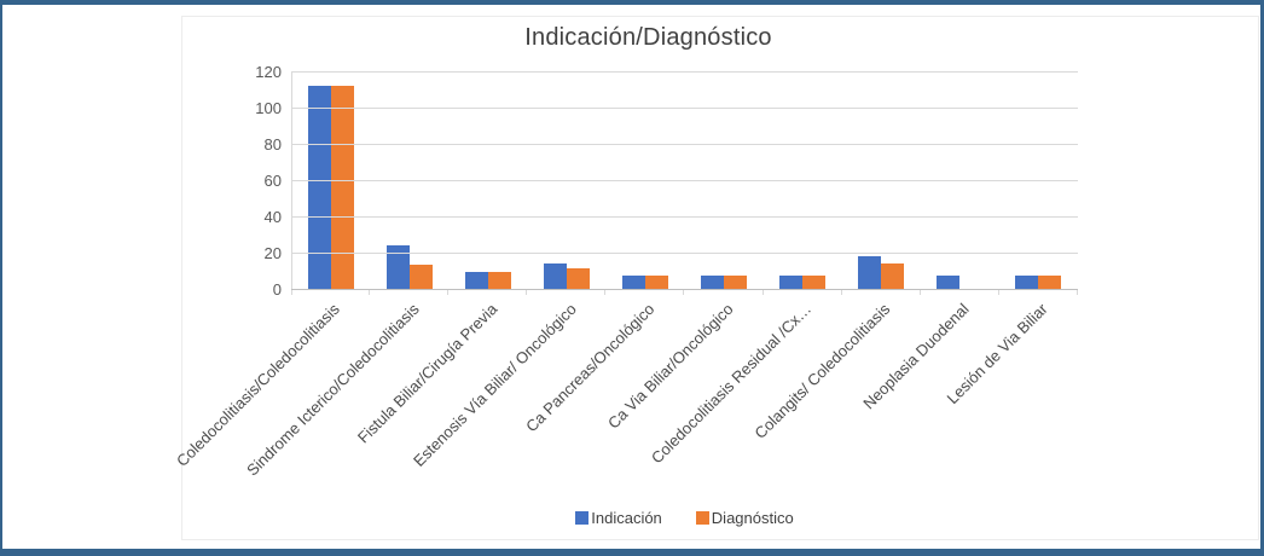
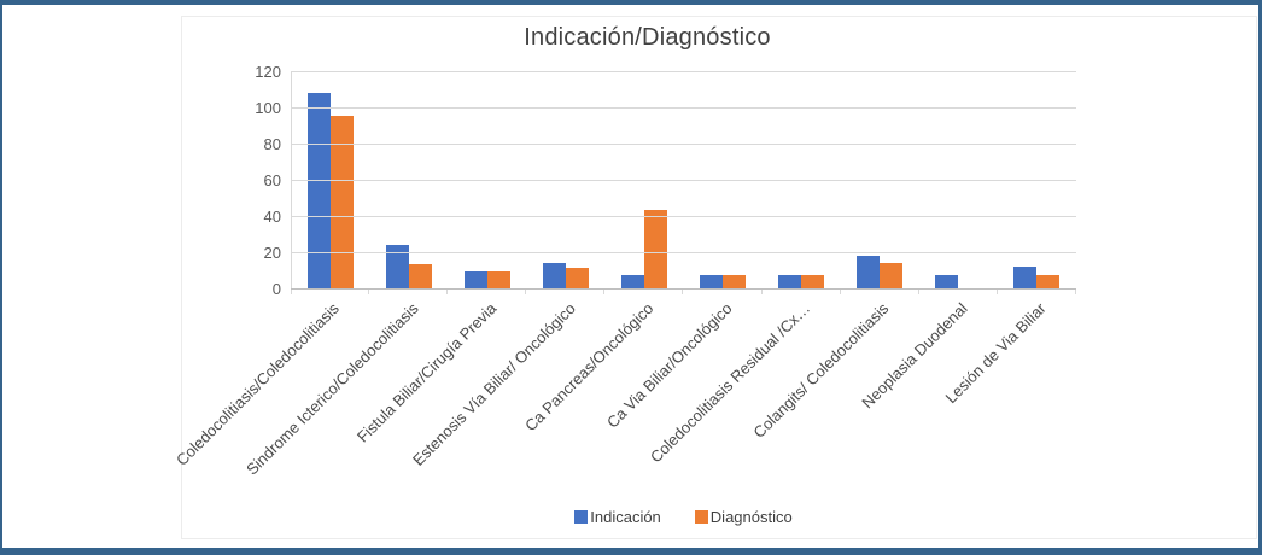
Indicación/Coledocolitiasis/Coledocolitiasis: 113 -> 109
Diagnóstico/Coledocolitiasis/Coledocolitiasis: 113 -> 96
Diagnóstico/Ca Pancreas/Oncológico: 8 -> 44
Indicación/Lesión de Via Biliar: 8 -> 13
